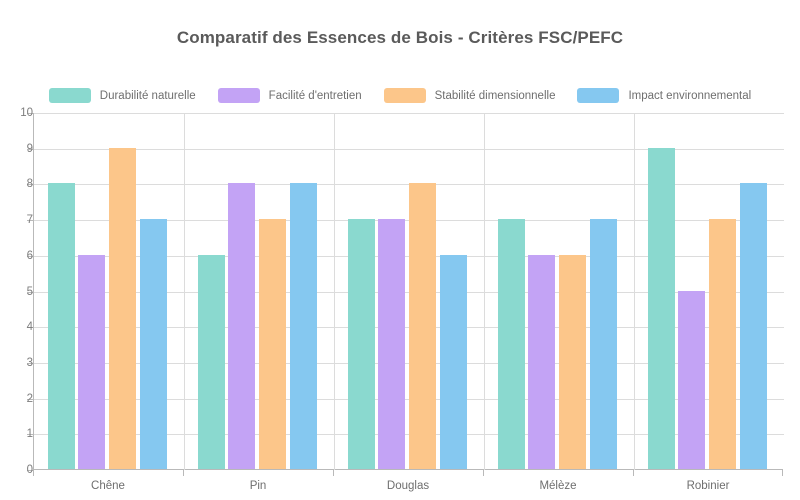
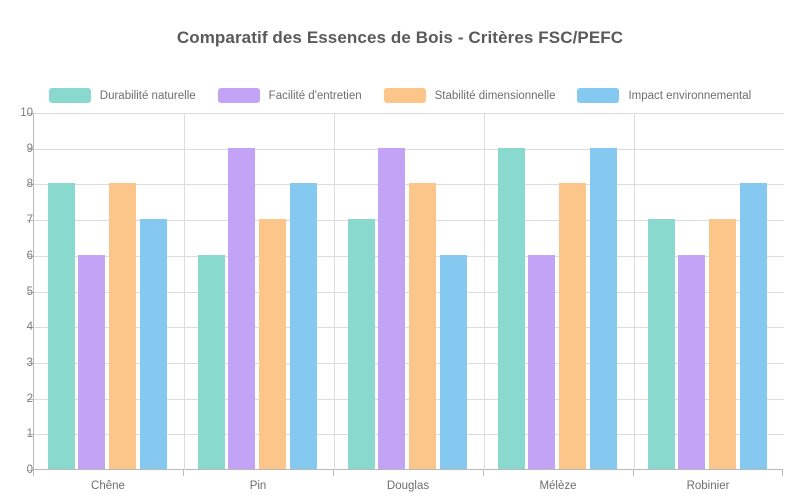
Stabilité dimensionnelle/Chêne: 9 -> 8
Facilité d'entretien/Pin: 8 -> 9
Facilité d'entretien/Douglas: 7 -> 9
Durabilité naturelle/Mélèze: 7 -> 9
Stabilité dimensionnelle/Mélèze: 6 -> 8
Impact environnemental/Mélèze: 7 -> 9
Durabilité naturelle/Robinier: 9 -> 7
Facilité d'entretien/Robinier: 5 -> 6
